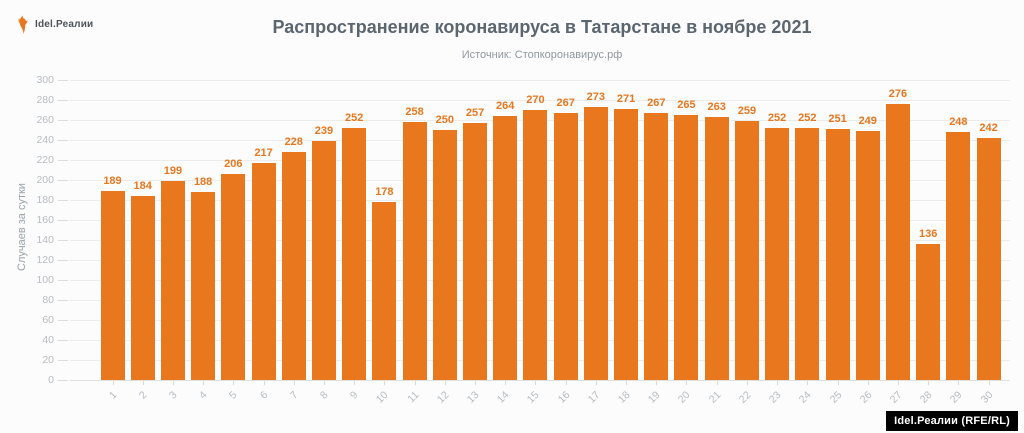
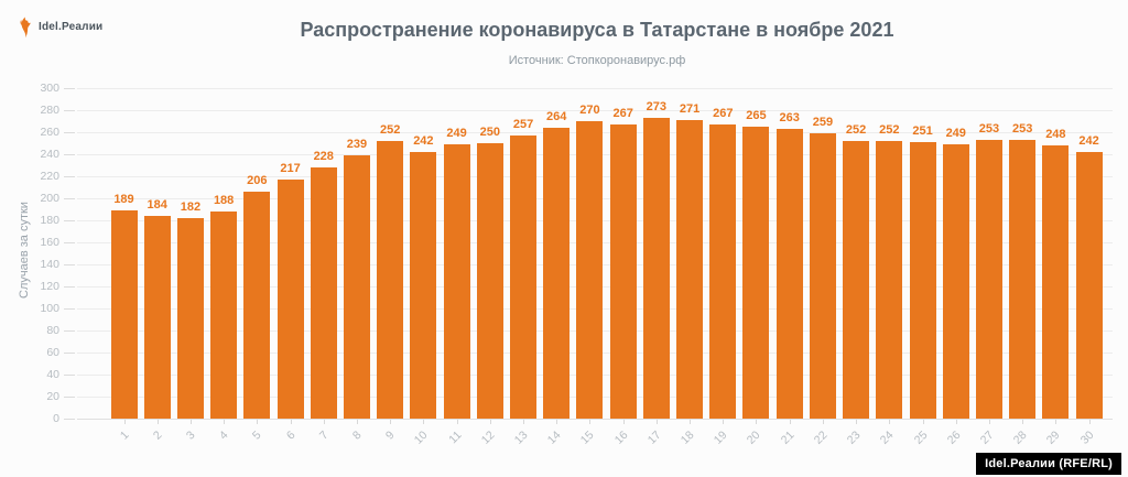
3: 199 -> 182
10: 178 -> 242
11: 258 -> 249
27: 276 -> 253
28: 136 -> 253
